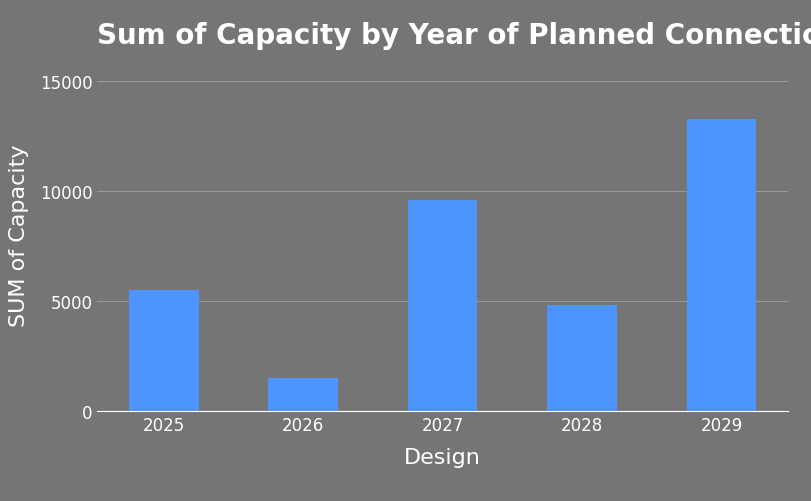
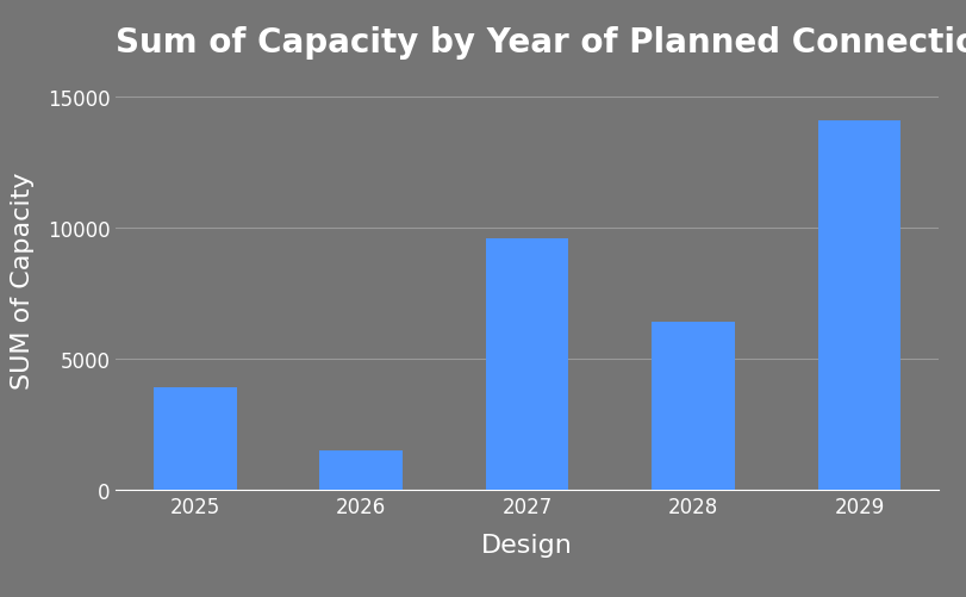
2025: 5500 -> 3900
2028: 4800 -> 6400
2029: 13300 -> 14100
